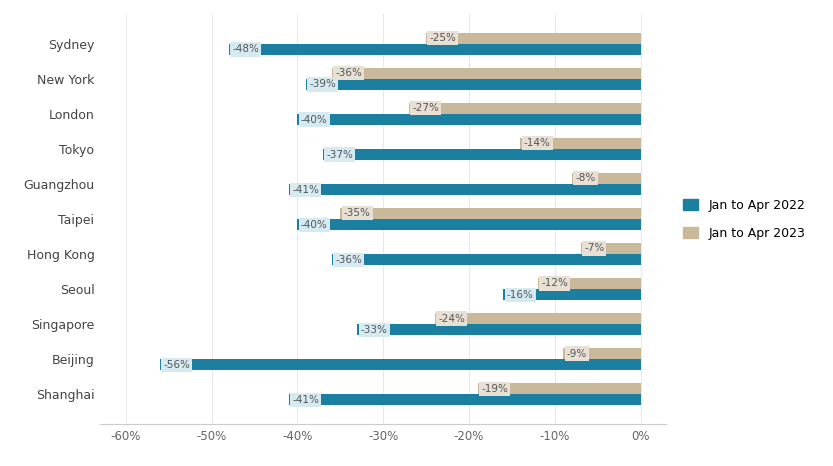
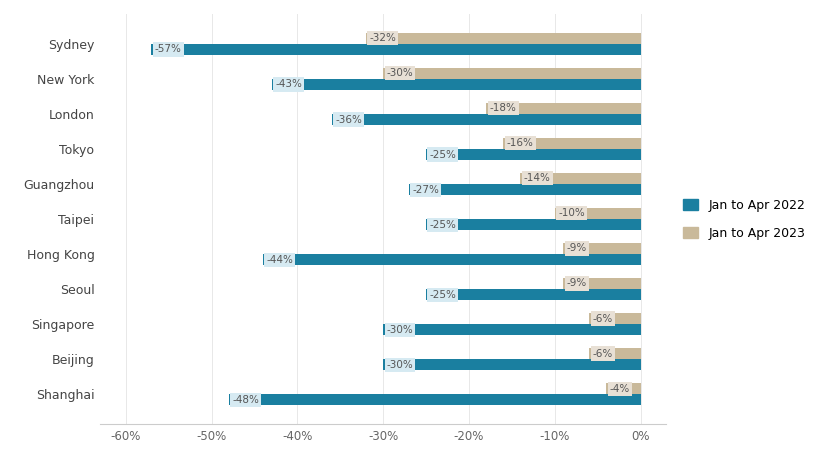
Jan to Apr 2023/Sydney: -25% -> -32%
Jan to Apr 2022/Sydney: -48% -> -57%
Jan to Apr 2023/New York: -36% -> -30%
Jan to Apr 2022/New York: -39% -> -43%
Jan to Apr 2023/London: -27% -> -18%
Jan to Apr 2022/London: -40% -> -36%
Jan to Apr 2023/Tokyo: -14% -> -16%
Jan to Apr 2022/Tokyo: -37% -> -25%
Jan to Apr 2023/Guangzhou: -8% -> -14%
Jan to Apr 2022/Guangzhou: -41% -> -27%
Jan to Apr 2023/Taipei: -35% -> -10%
Jan to Apr 2022/Taipei: -40% -> -25%
Jan to Apr 2023/Hong Kong: -7% -> -9%
Jan to Apr 2022/Hong Kong: -36% -> -44%
Jan to Apr 2023/Seoul: -12% -> -9%
Jan to Apr 2022/Seoul: -16% -> -25%
Jan to Apr 2023/Singapore: -24% -> -6%
Jan to Apr 2022/Singapore: -33% -> -30%
Jan to Apr 2023/Beijing: -9% -> -6%
Jan to Apr 2022/Beijing: -56% -> -30%
Jan to Apr 2023/Shanghai: -19% -> -4%
Jan to Apr 2022/Shanghai: -41% -> -48%
